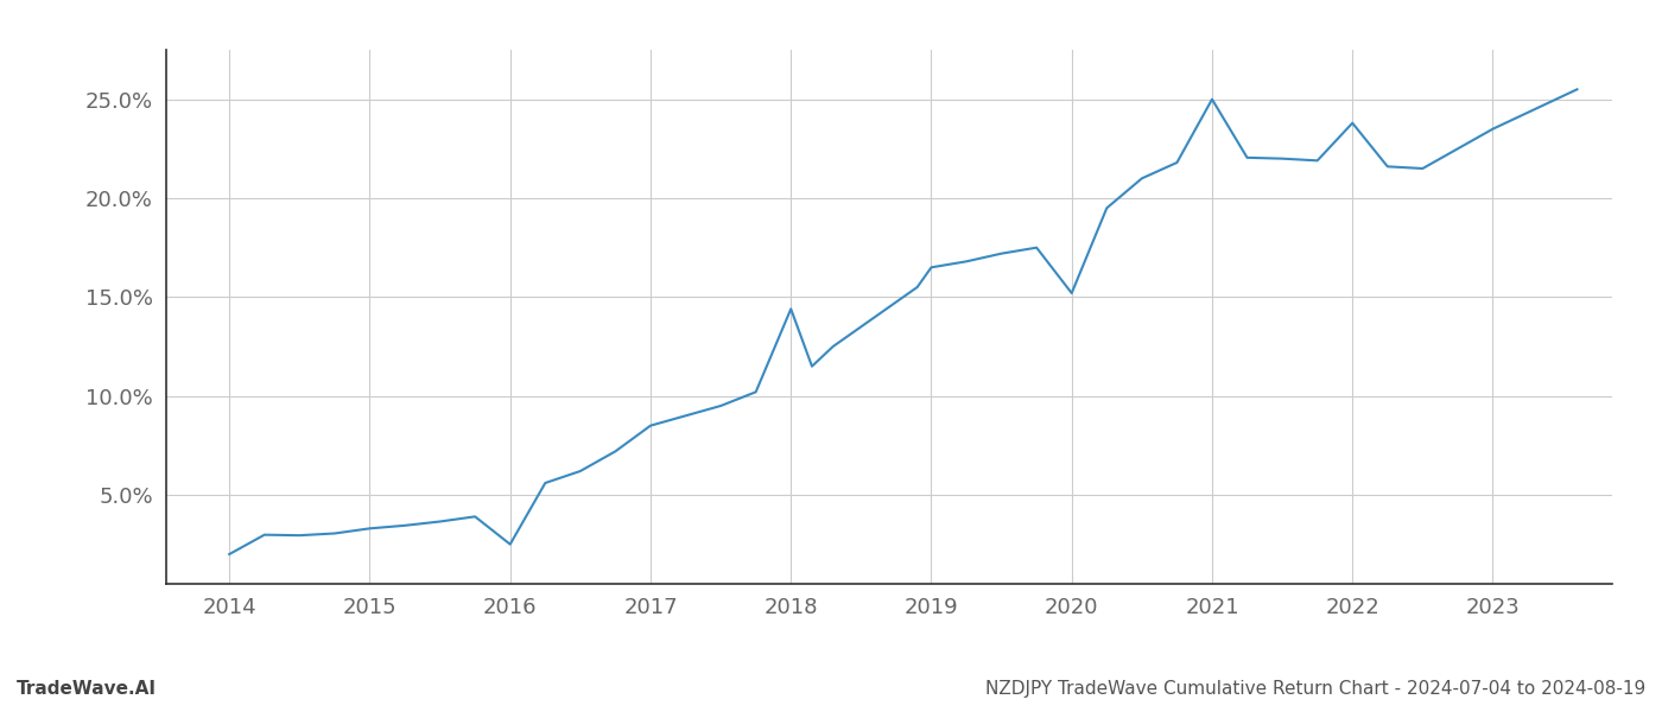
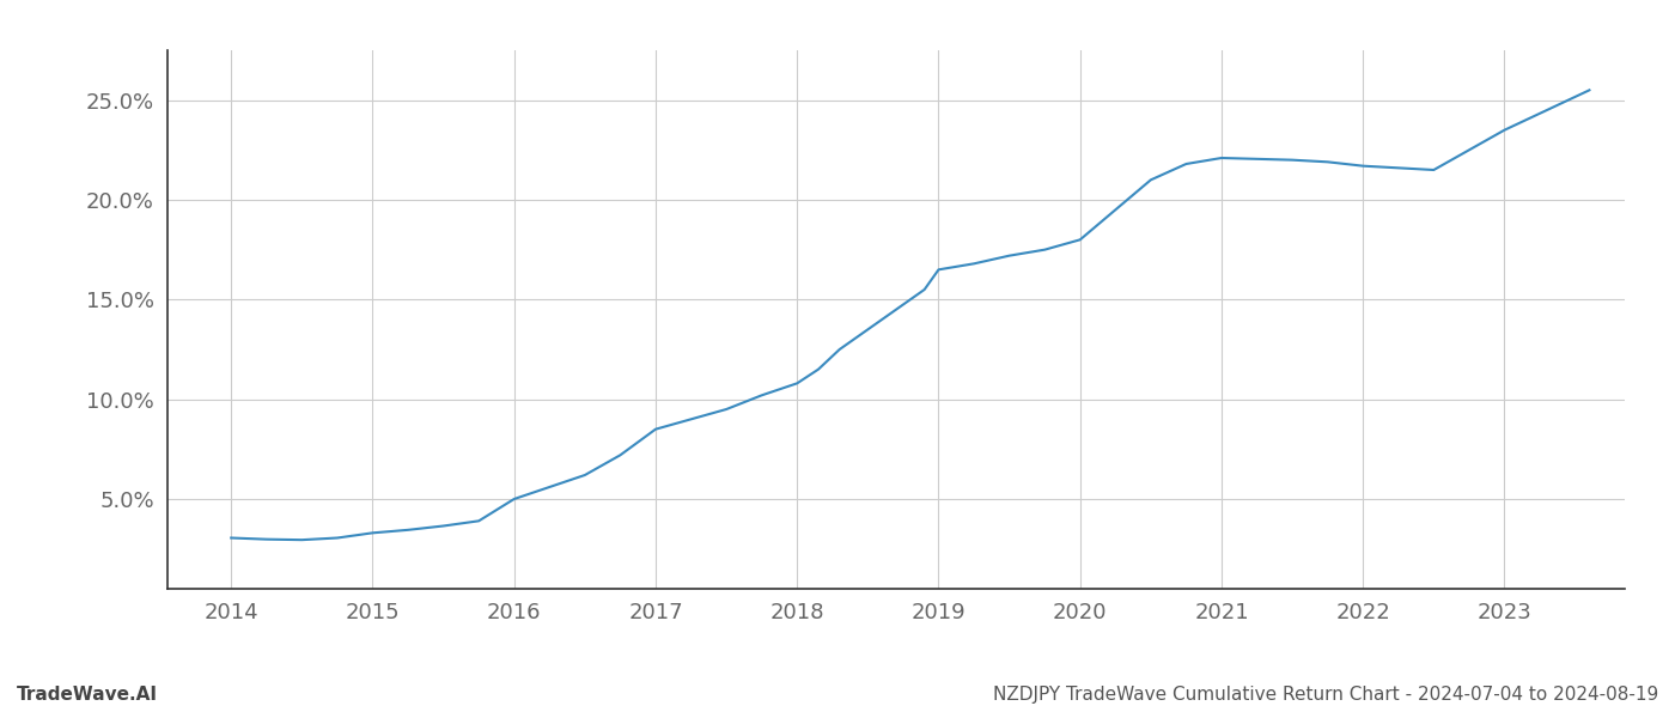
2014: 2.0% -> 3.0%
2016: 2.5% -> 5.0%
2018: 14.4% -> 10.8%
2020: 15.2% -> 18.0%
2021: 25.0% -> 22.1%
2022: 23.8% -> 21.7%
